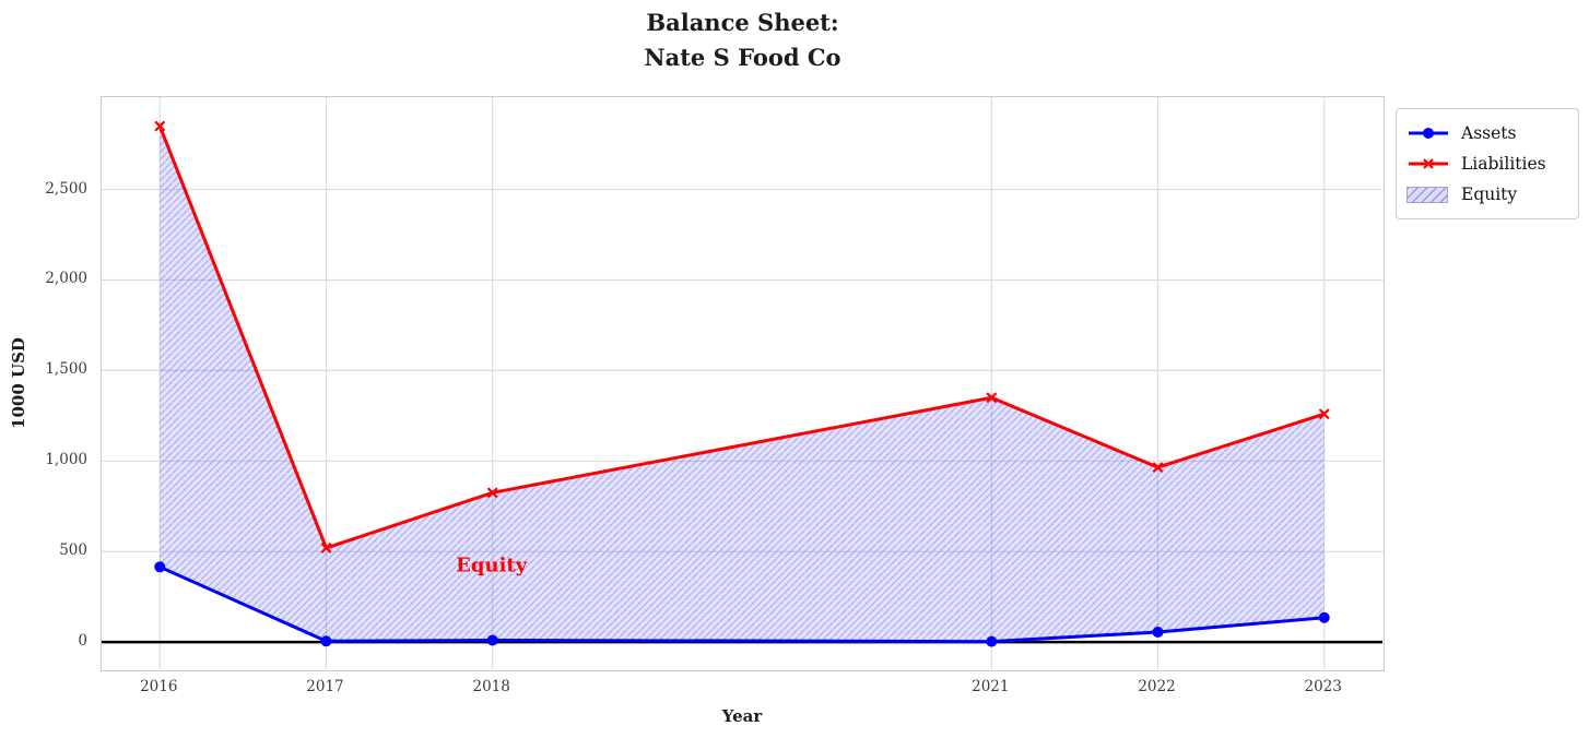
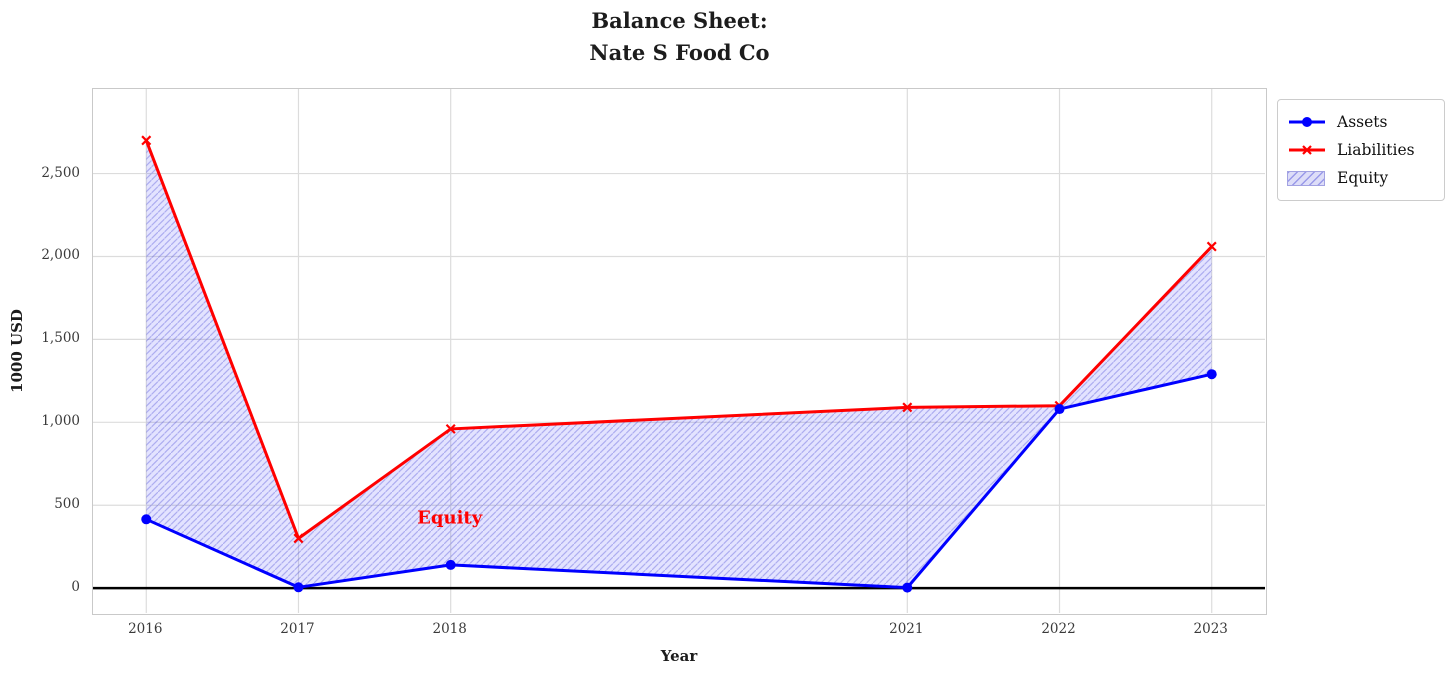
Liabilities/2016: 2850 -> 2700
Liabilities/2017: 520 -> 300
Assets/2018: 10 -> 140
Liabilities/2018: 820 -> 960
Liabilities/2021: 1350 -> 1090
Assets/2022: 60 -> 1080
Liabilities/2022: 960 -> 1100
Assets/2023: 140 -> 1290
Liabilities/2023: 1260 -> 2060
